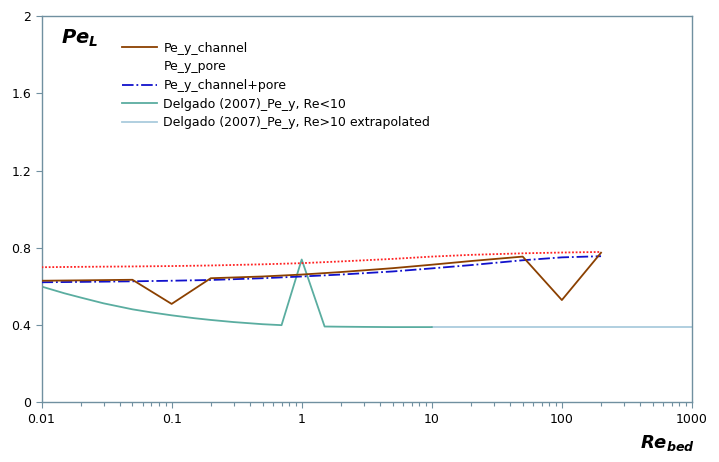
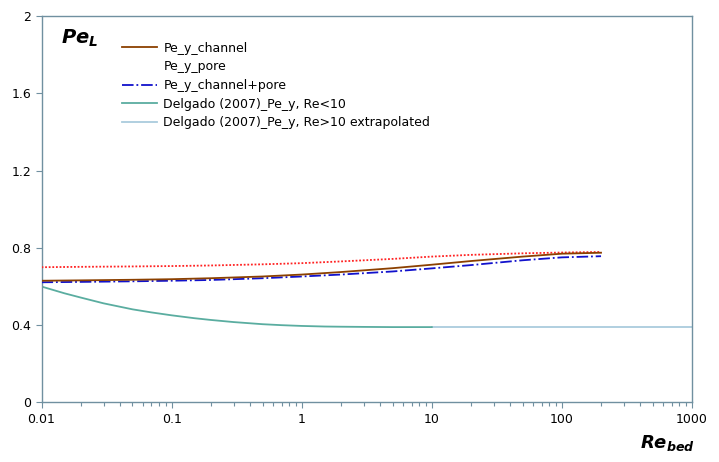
Pe_y_channel/0.1: 0.51 -> 0.64
Delgado (2007)_Pe_y, Re<10/1: 0.74 -> 0.40
Pe_y_channel/100: 0.53 -> 0.77
